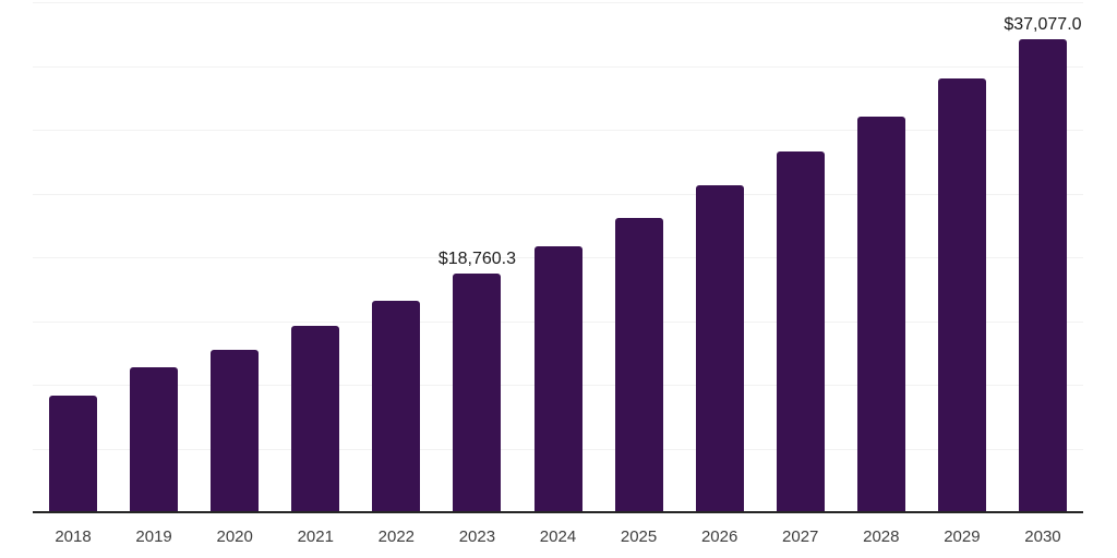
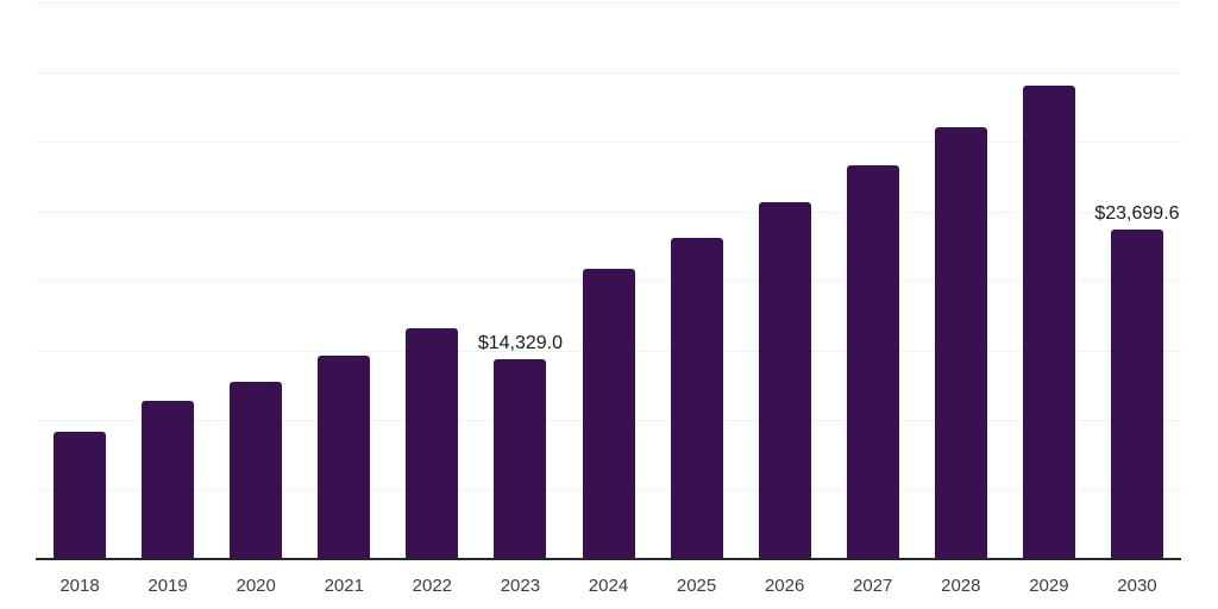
2023: $18,760.3 -> $14,329.0
2030: $37,077.0 -> $23,699.6
